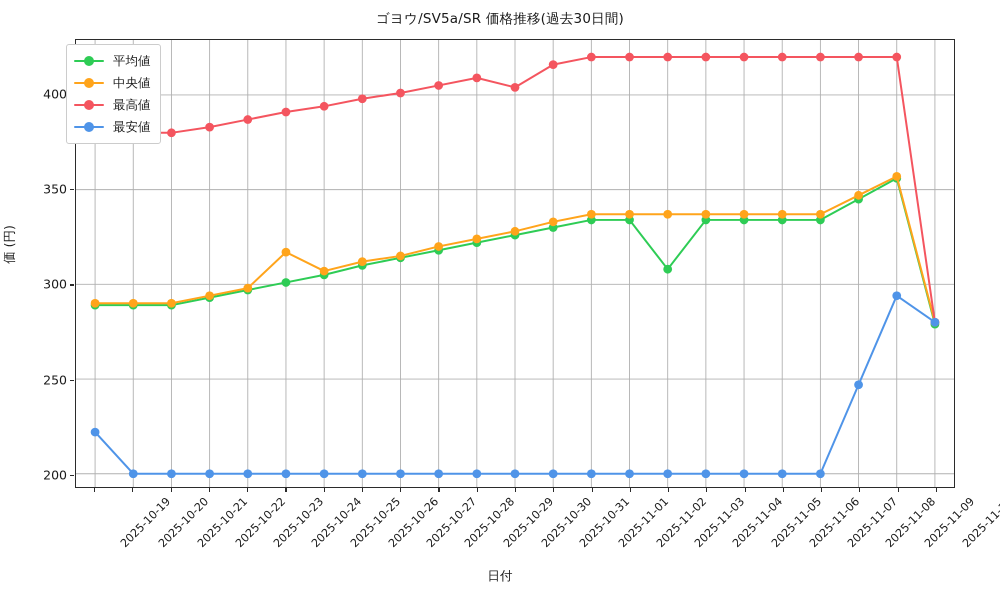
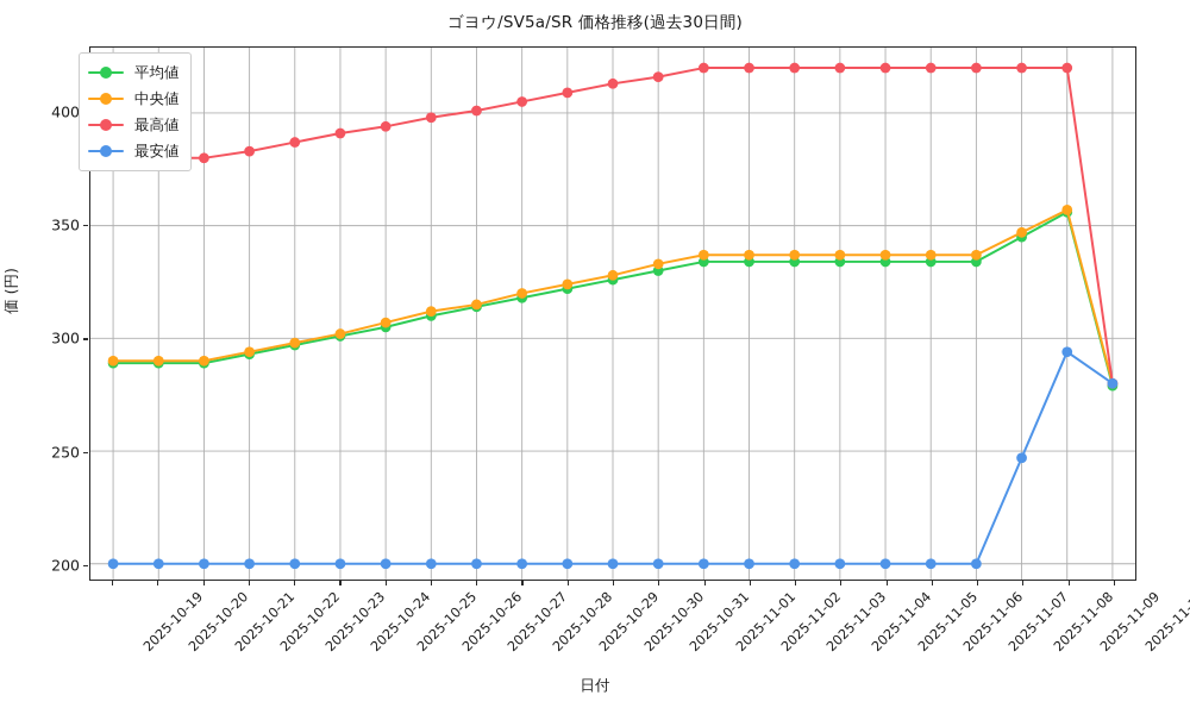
最安値/2025-10-19: 222 -> 200
中央値/2025-10-24: 317 -> 302
最高値/2025-10-30: 404 -> 413
平均値/2025-11-03: 308 -> 334
